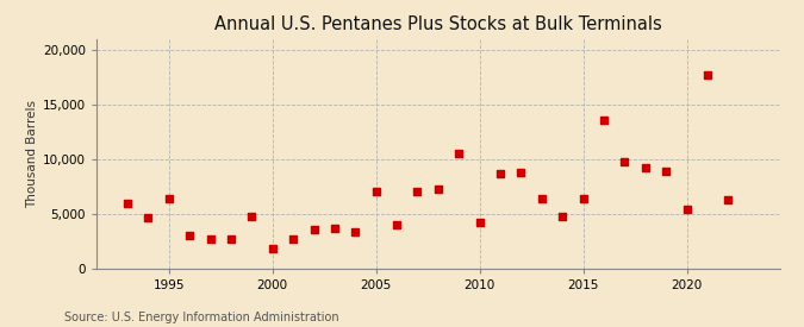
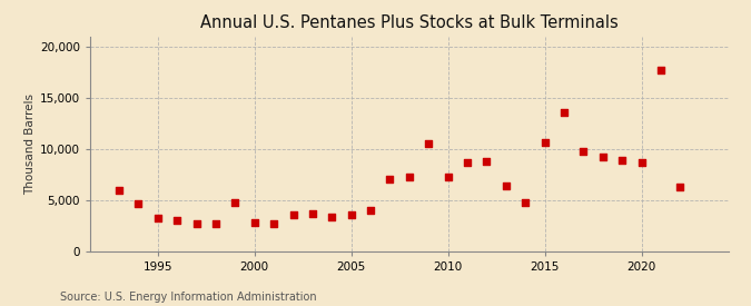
1995: 6,400 -> 3,200
2000: 1,800 -> 2,800
2005: 7,000 -> 3,500
2010: 4,200 -> 7,300
2015: 6,400 -> 10,600
2020: 5,400 -> 8,700
